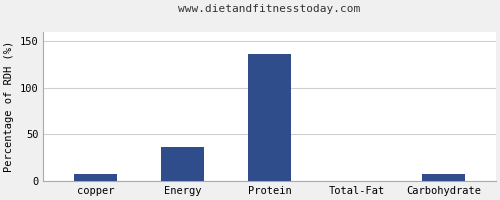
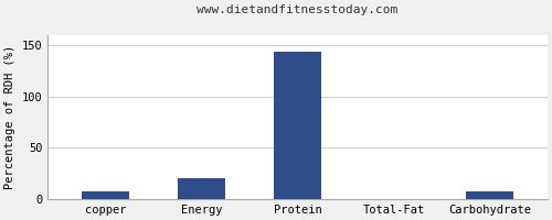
Energy: 36 -> 20
Protein: 136 -> 144
